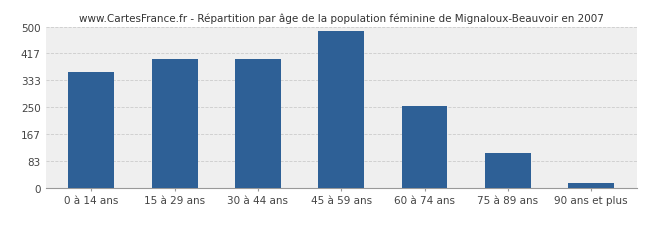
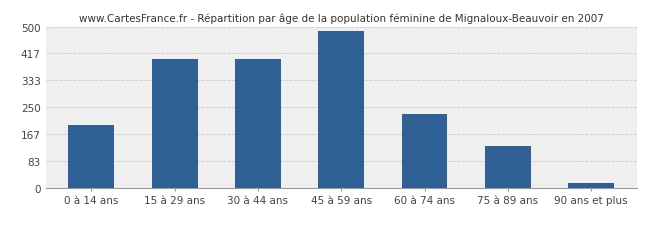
0 à 14 ans: 358 -> 195
60 à 74 ans: 254 -> 230
75 à 89 ans: 108 -> 130
